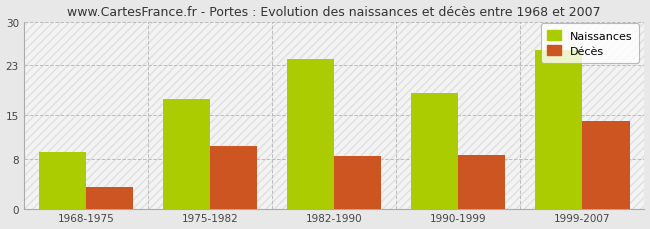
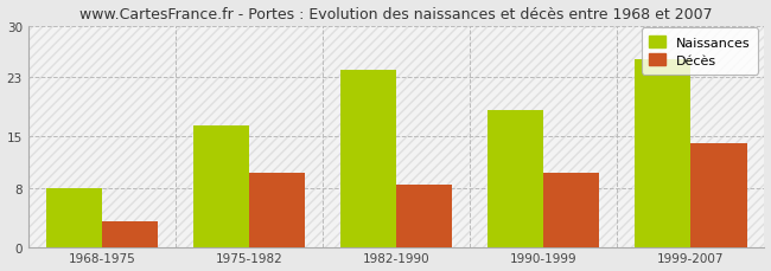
Naissances/1968-1975: 9.0 -> 7.9
Naissances/1975-1982: 17.6 -> 16.5
Décès/1990-1999: 8.6 -> 10.0
